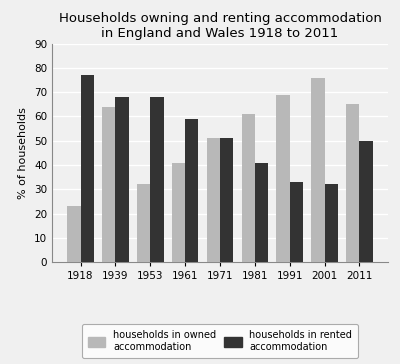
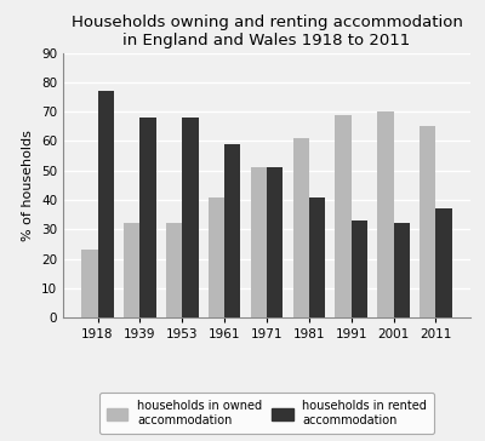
households in owned accommodation/1939: 64 -> 32
households in owned accommodation/2001: 76 -> 70
households in rented accommodation/2011: 50 -> 37
